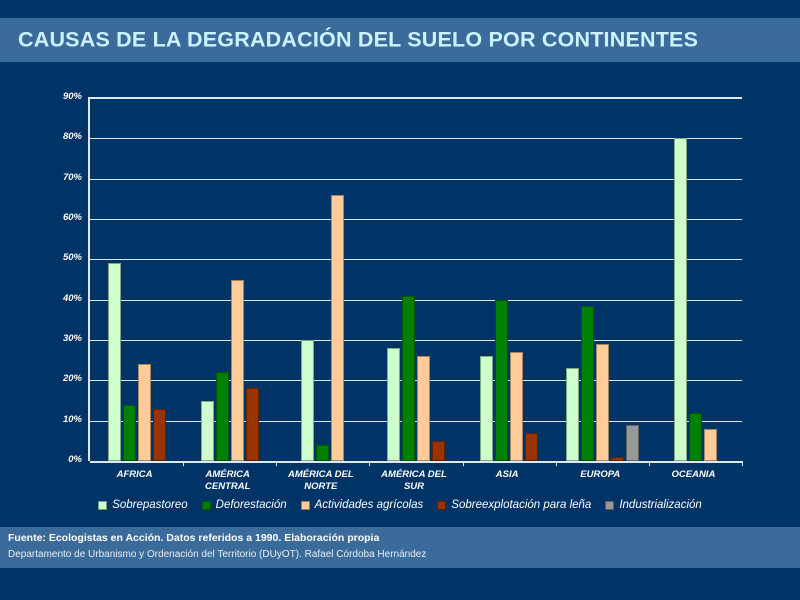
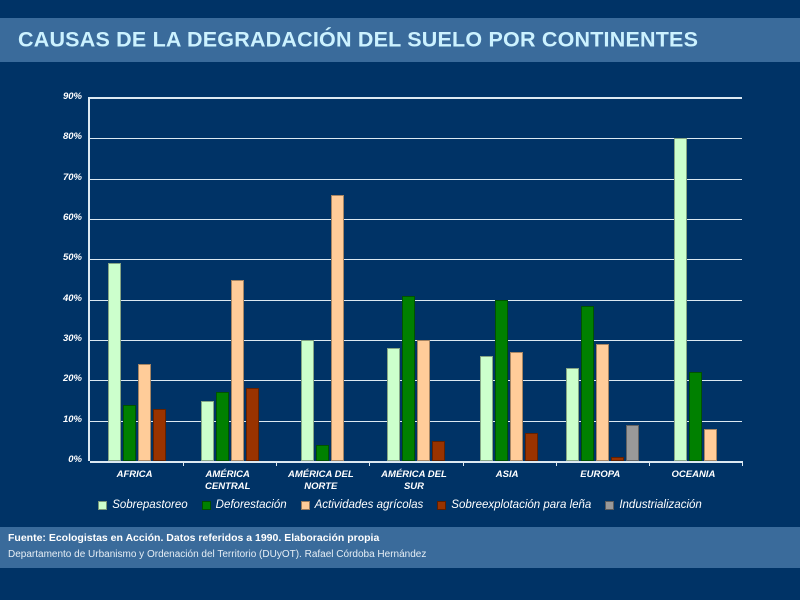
Deforestación/AMÉRICA CENTRAL: 22% -> 17%
Actividades agrícolas/AMÉRICA DEL SUR: 26% -> 30%
Deforestación/OCEANIA: 12% -> 22%
